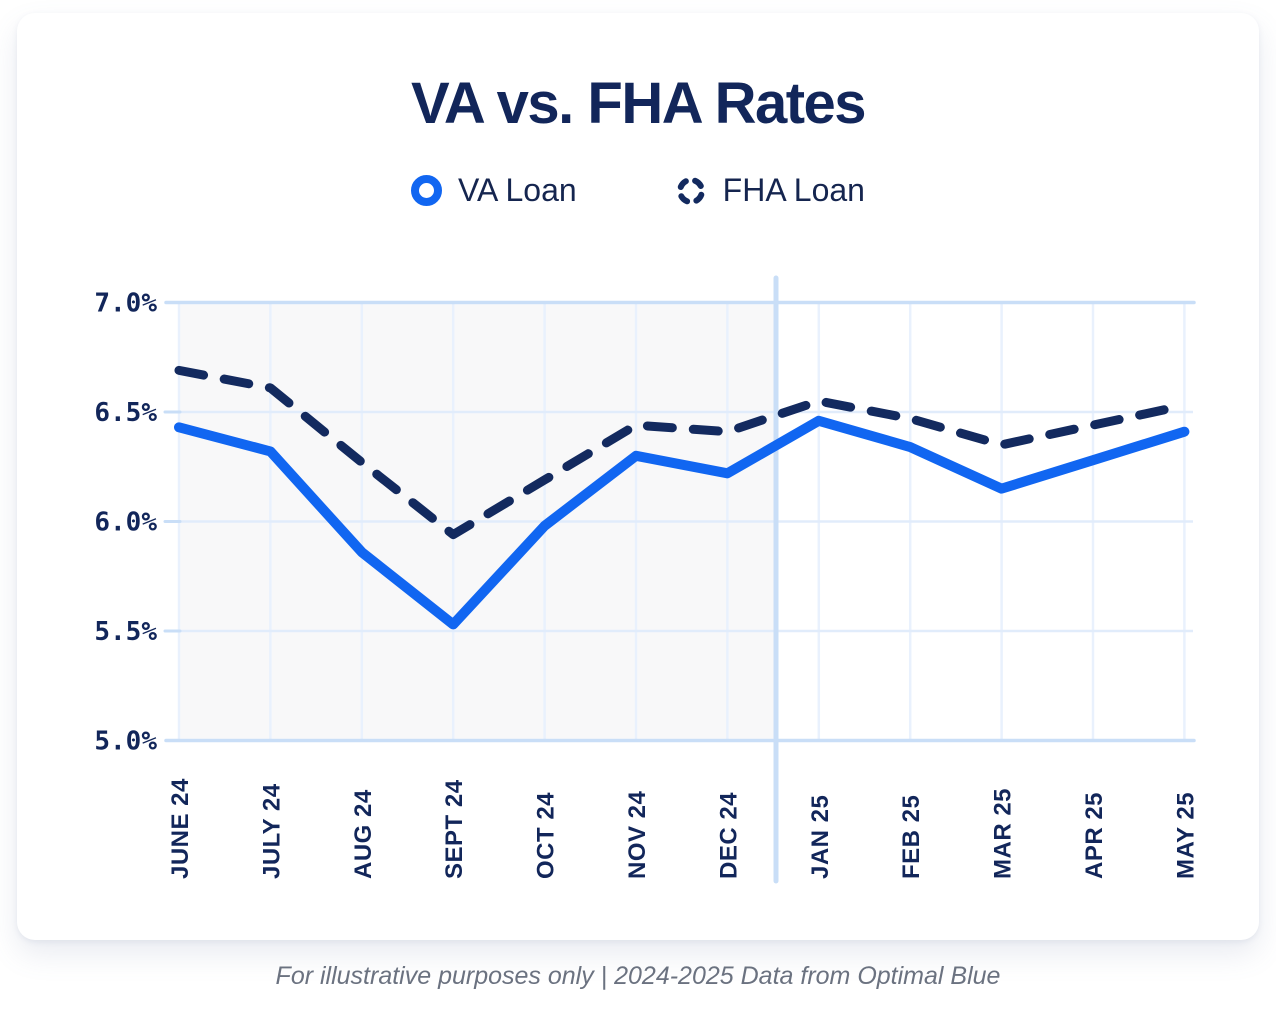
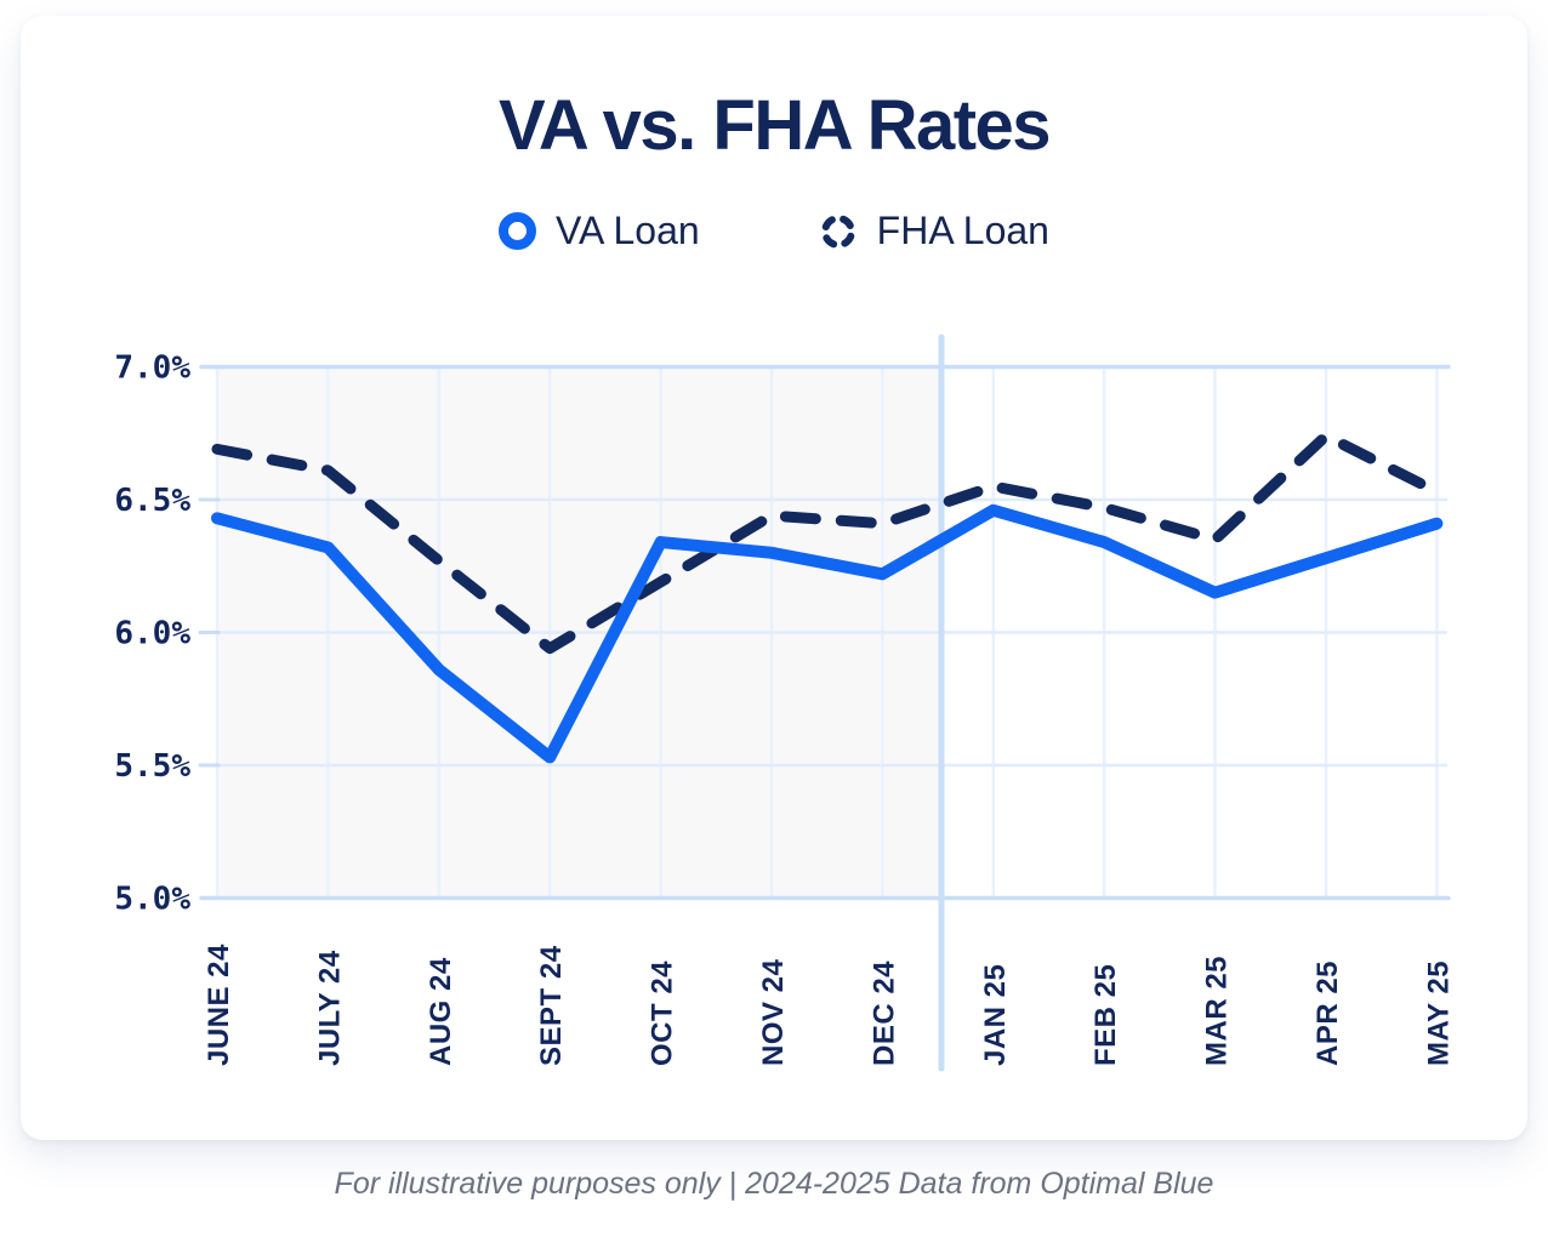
VA Loan/OCT 24: 5.98% -> 6.34%
FHA Loan/APR 25: 6.44% -> 6.74%
